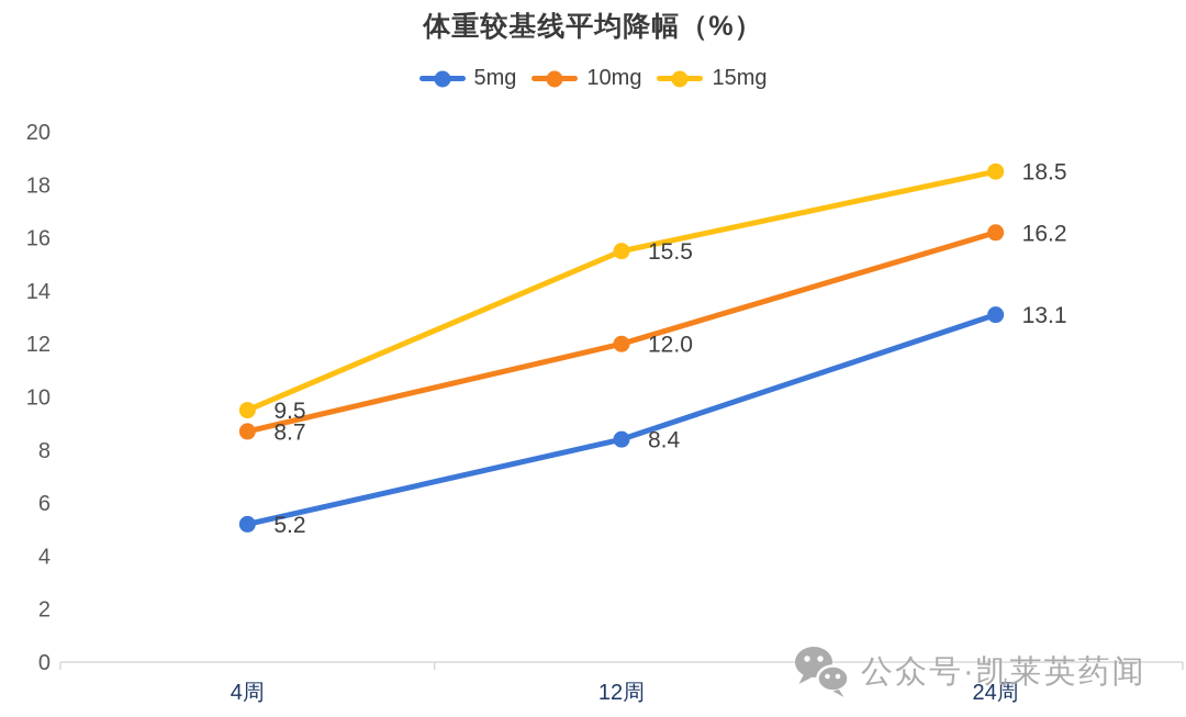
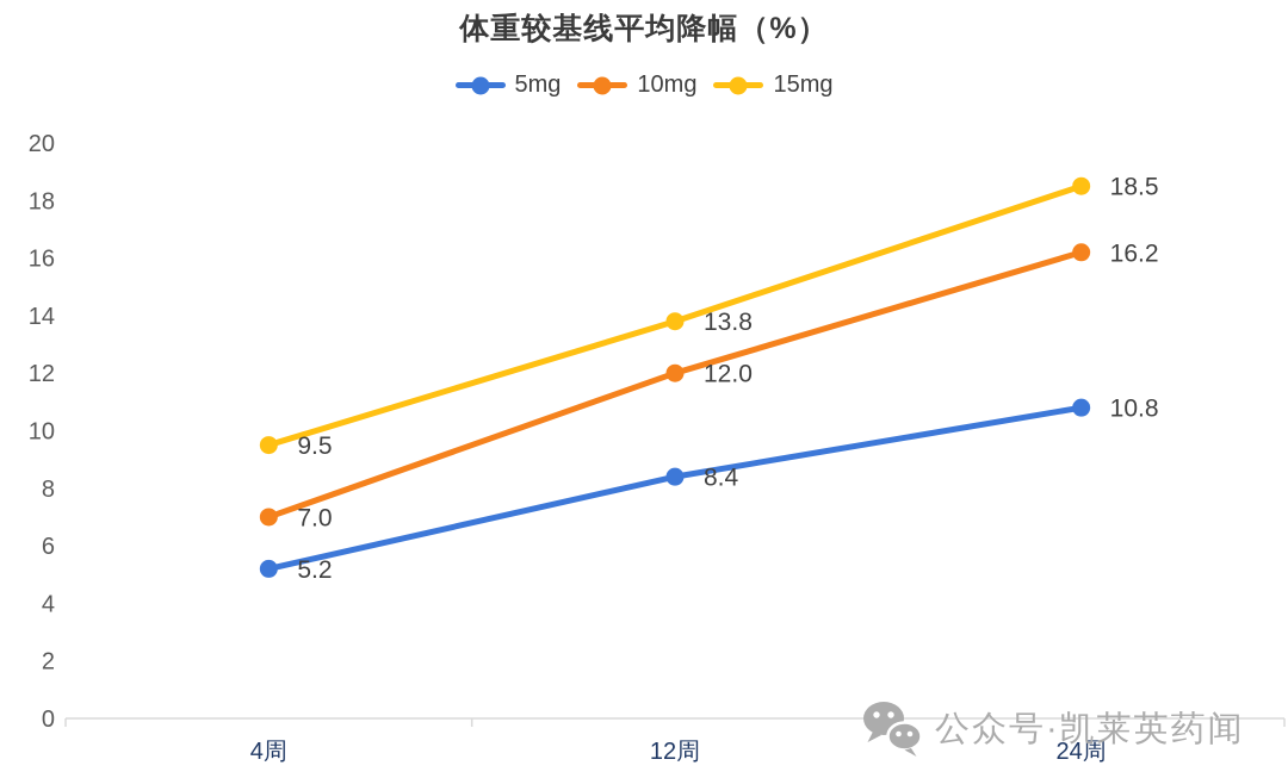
10mg/4周: 8.7 -> 7.0
15mg/12周: 15.5 -> 13.8
5mg/24周: 13.1 -> 10.8
